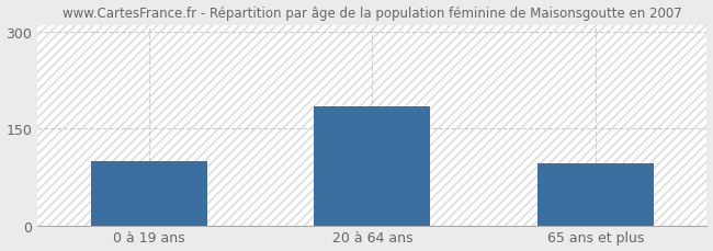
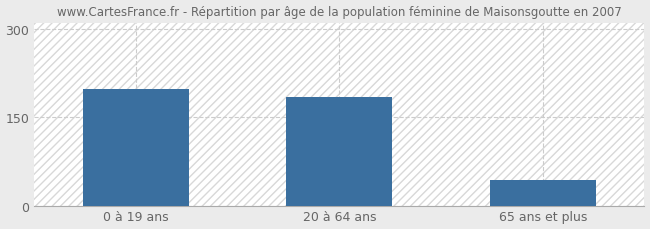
0 à 19 ans: 100 -> 198
65 ans et plus: 96 -> 44
